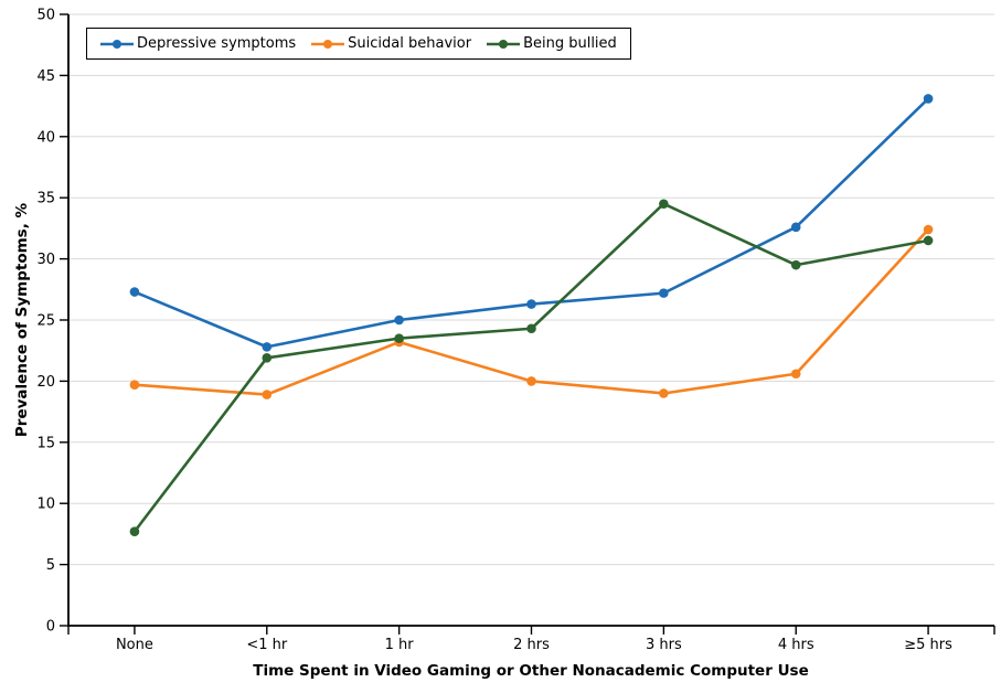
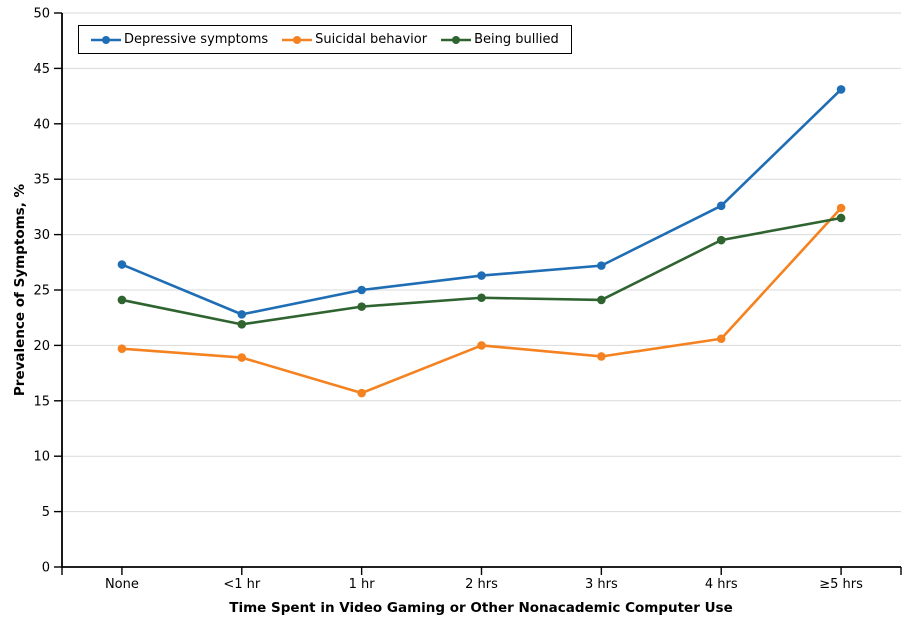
Being bullied/None: 7.7 -> 24.1
Suicidal behavior/1 hr: 23.2 -> 15.7
Being bullied/3 hrs: 34.5 -> 24.1
